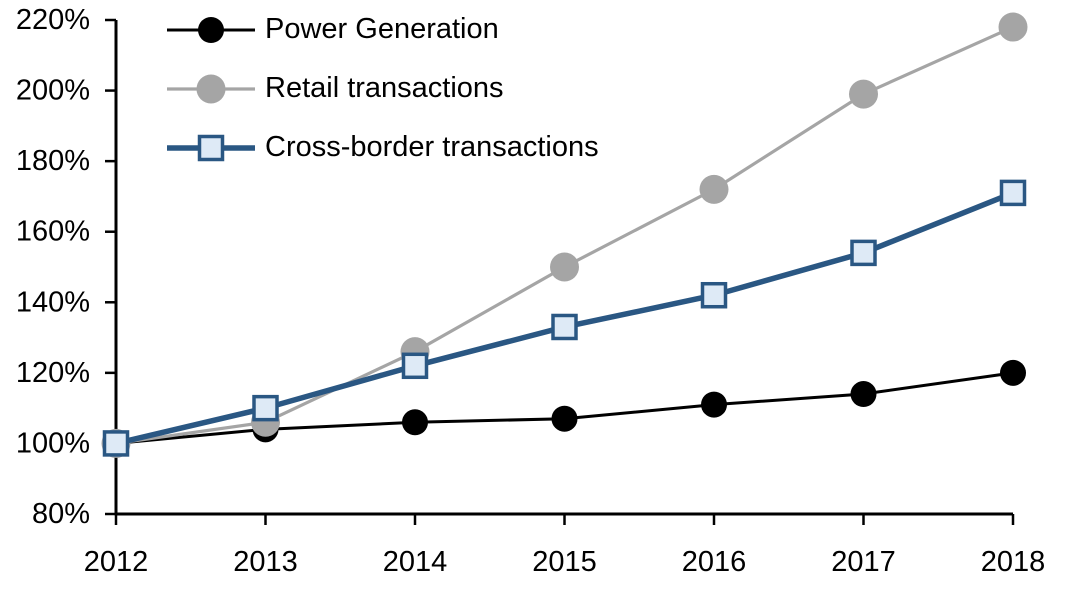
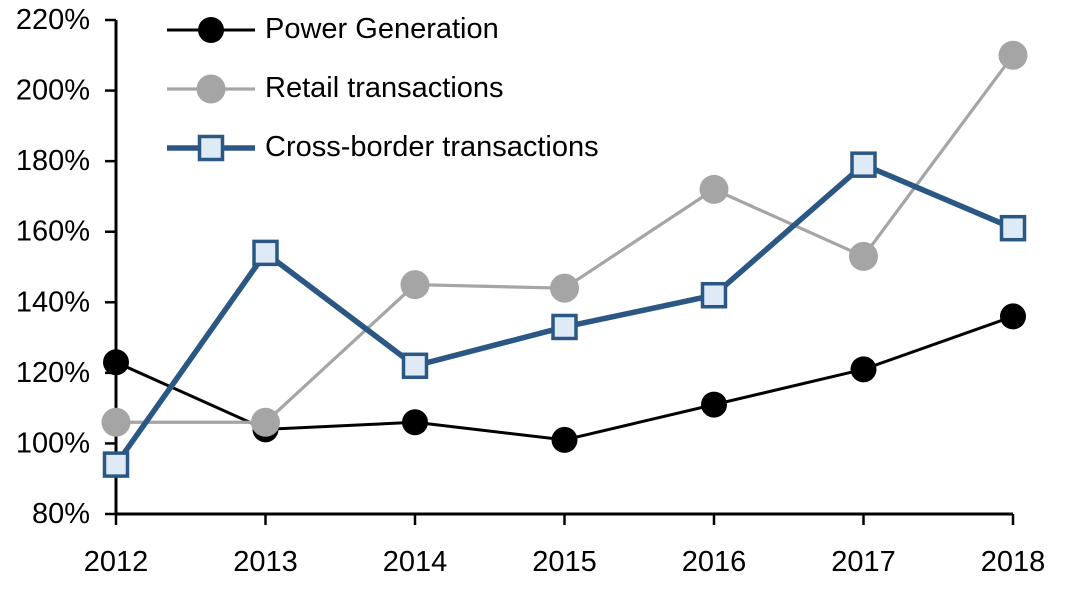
Power Generation/2012: 100% -> 123%
Retail transactions/2012: 100% -> 106%
Cross-border transactions/2012: 100% -> 94%
Cross-border transactions/2013: 110% -> 154%
Retail transactions/2014: 126% -> 145%
Power Generation/2015: 107% -> 101%
Retail transactions/2015: 150% -> 144%
Power Generation/2017: 114% -> 121%
Retail transactions/2017: 199% -> 153%
Cross-border transactions/2017: 154% -> 179%
Power Generation/2018: 120% -> 136%
Retail transactions/2018: 218% -> 210%
Cross-border transactions/2018: 171% -> 161%
